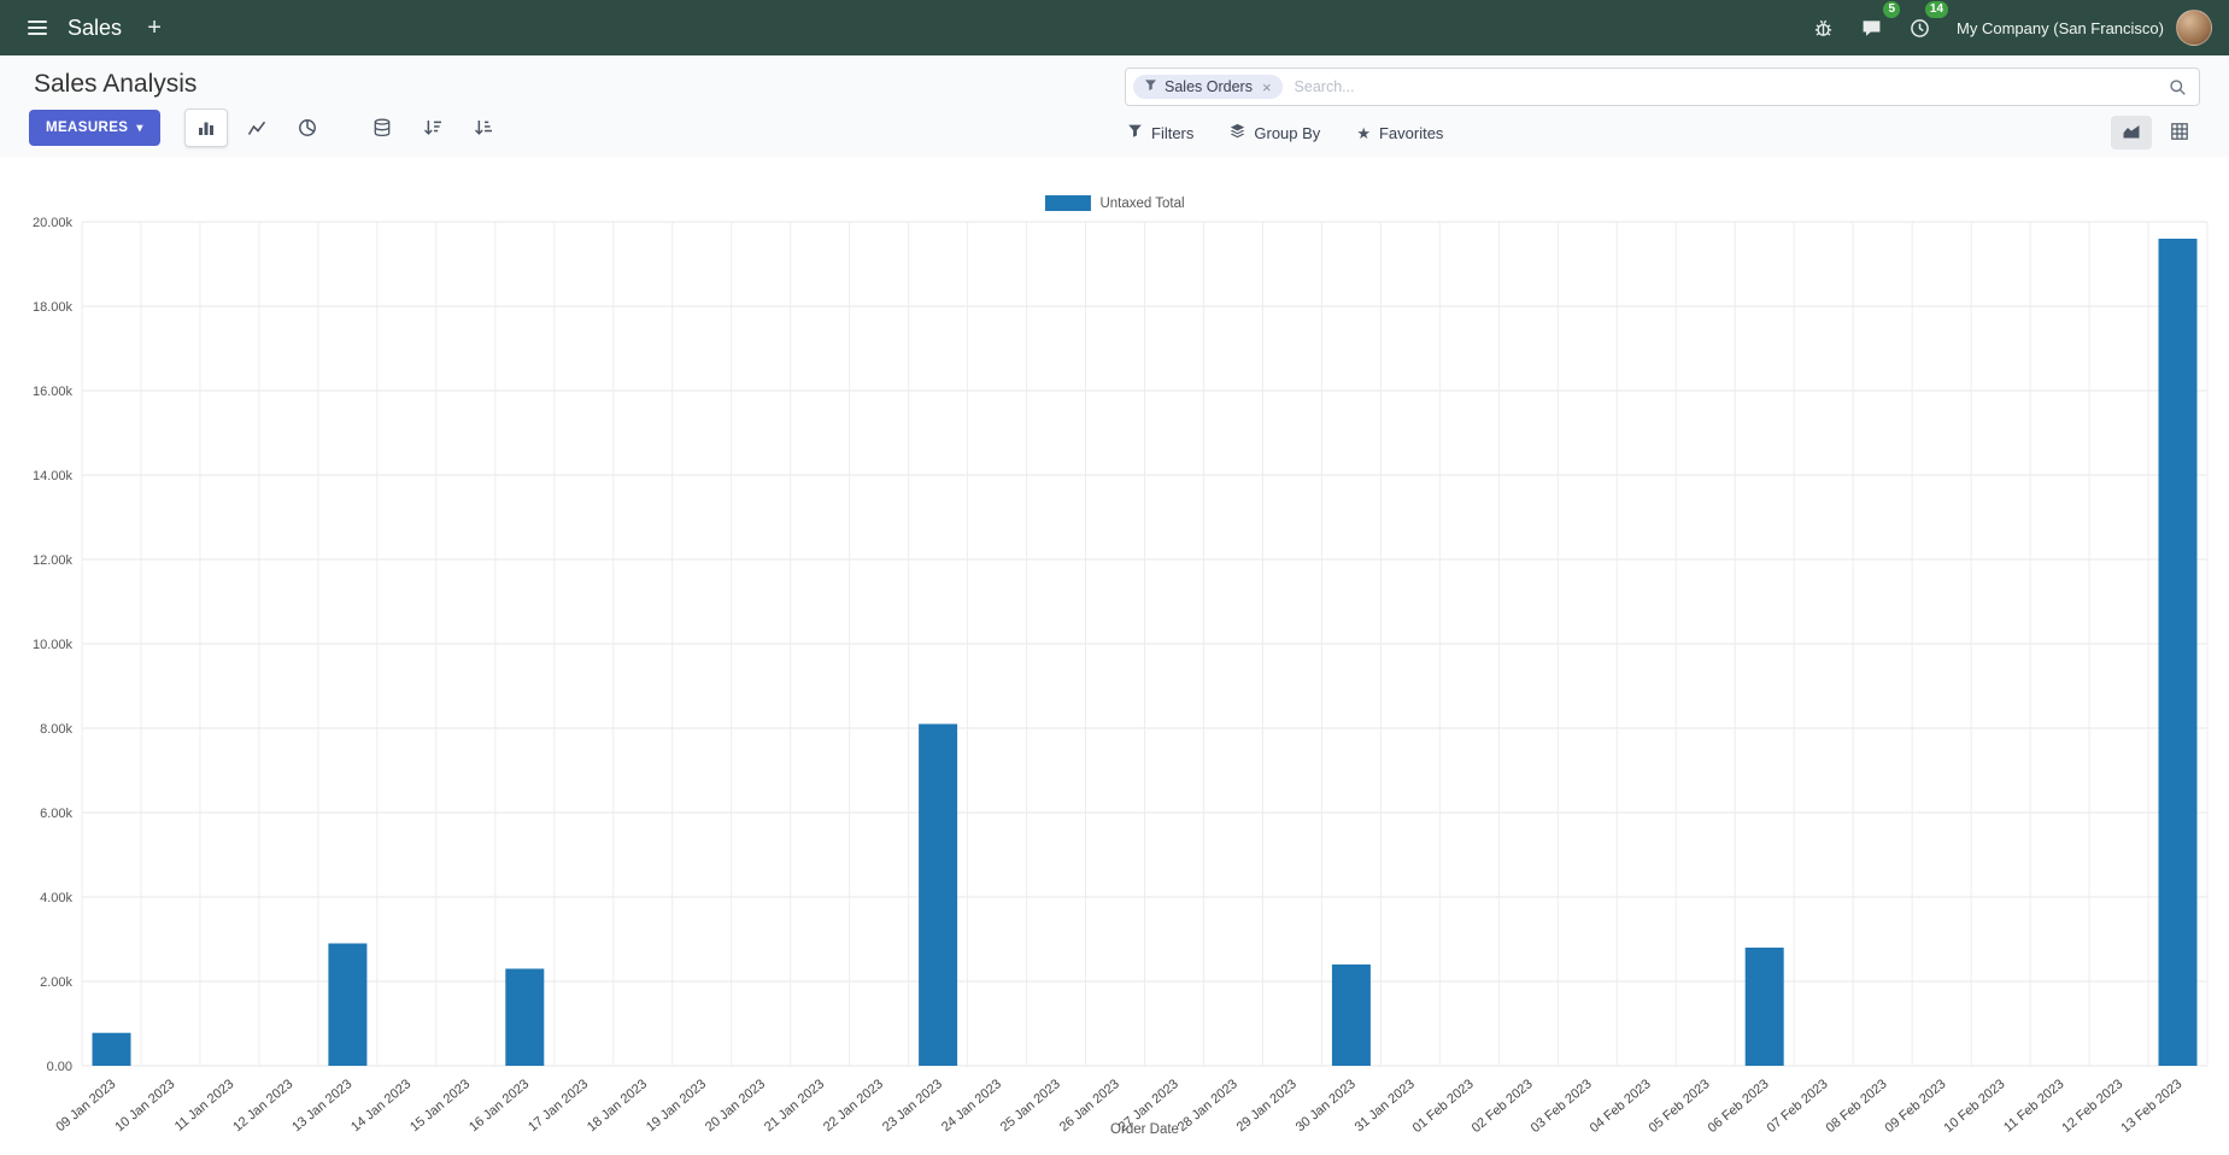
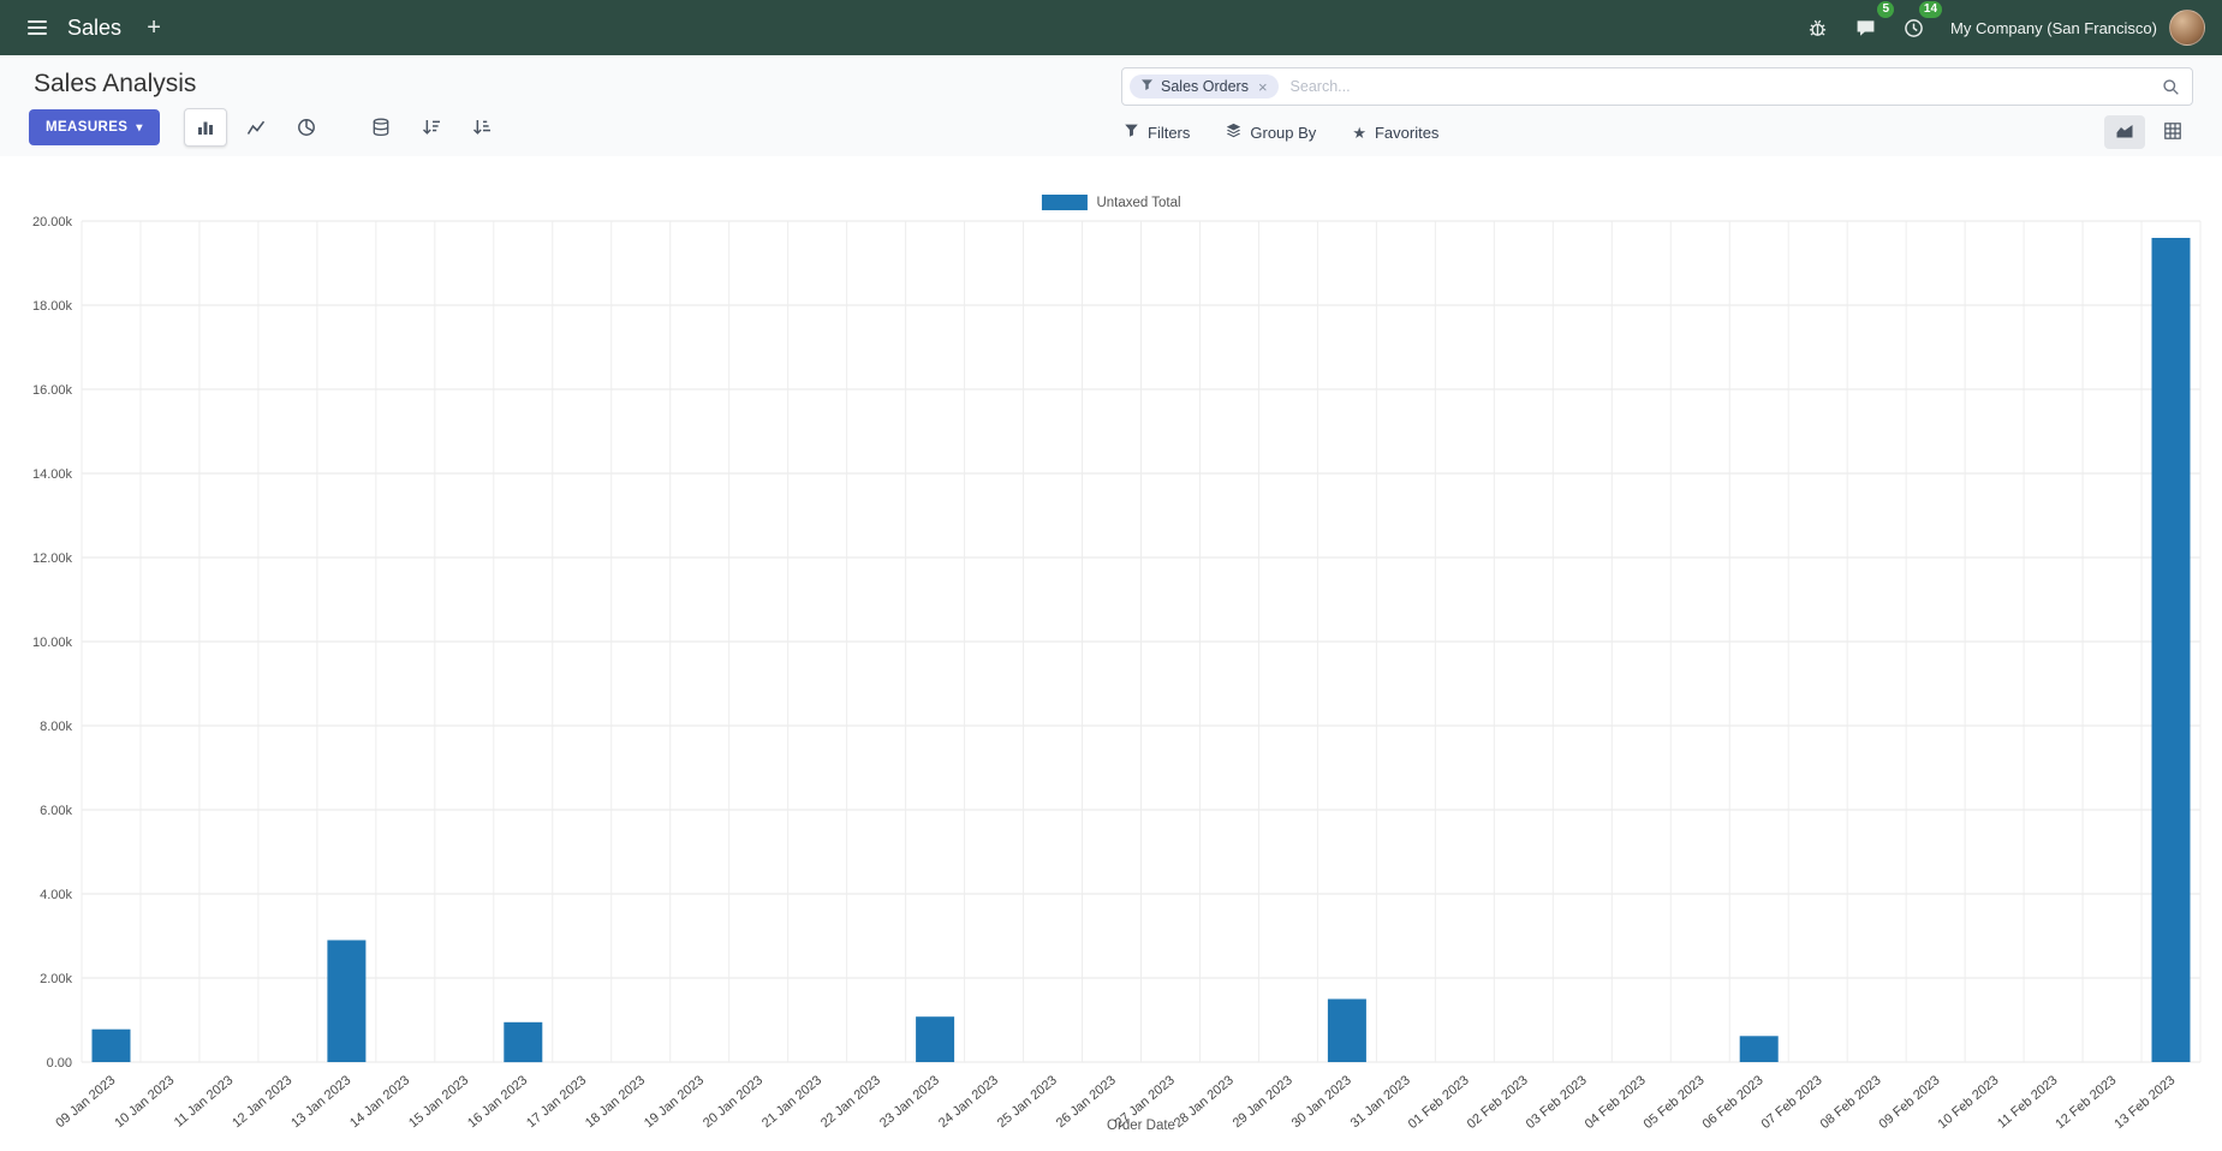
16 Jan 2023: 2.3k -> 1.0k
23 Jan 2023: 8.1k -> 1.1k
30 Jan 2023: 2.4k -> 1.5k
06 Feb 2023: 2.8k -> 0.6k
